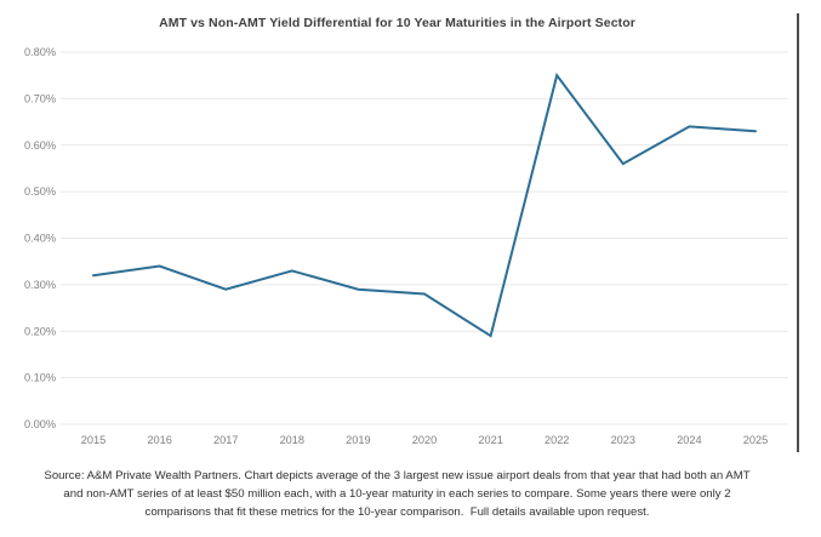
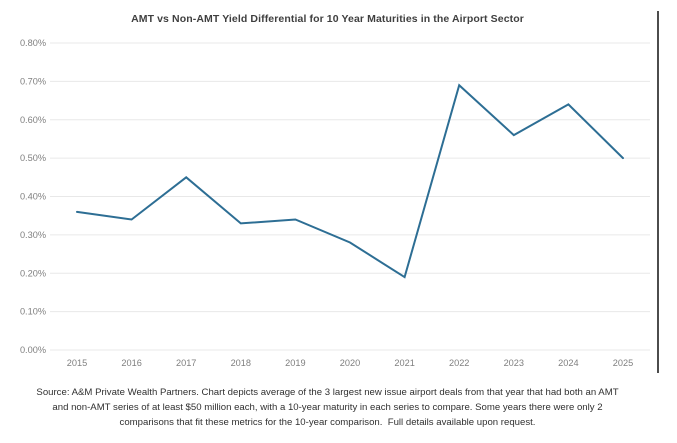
2015: 0.32% -> 0.36%
2017: 0.29% -> 0.45%
2019: 0.29% -> 0.34%
2022: 0.75% -> 0.69%
2025: 0.63% -> 0.50%
